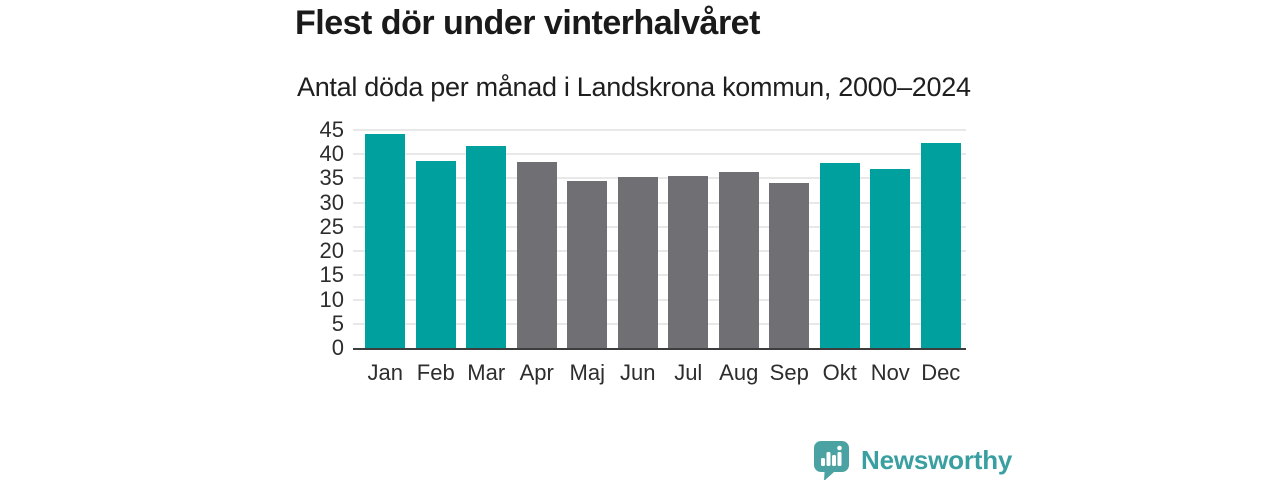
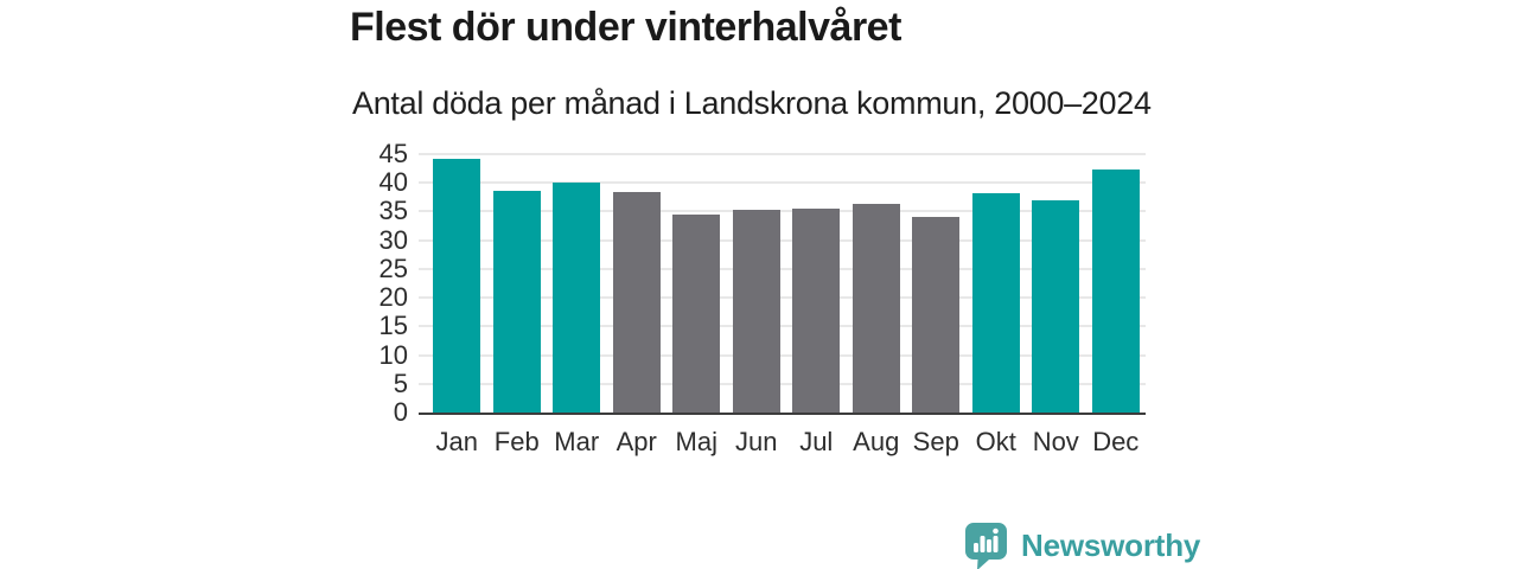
Mar: 42 -> 40
